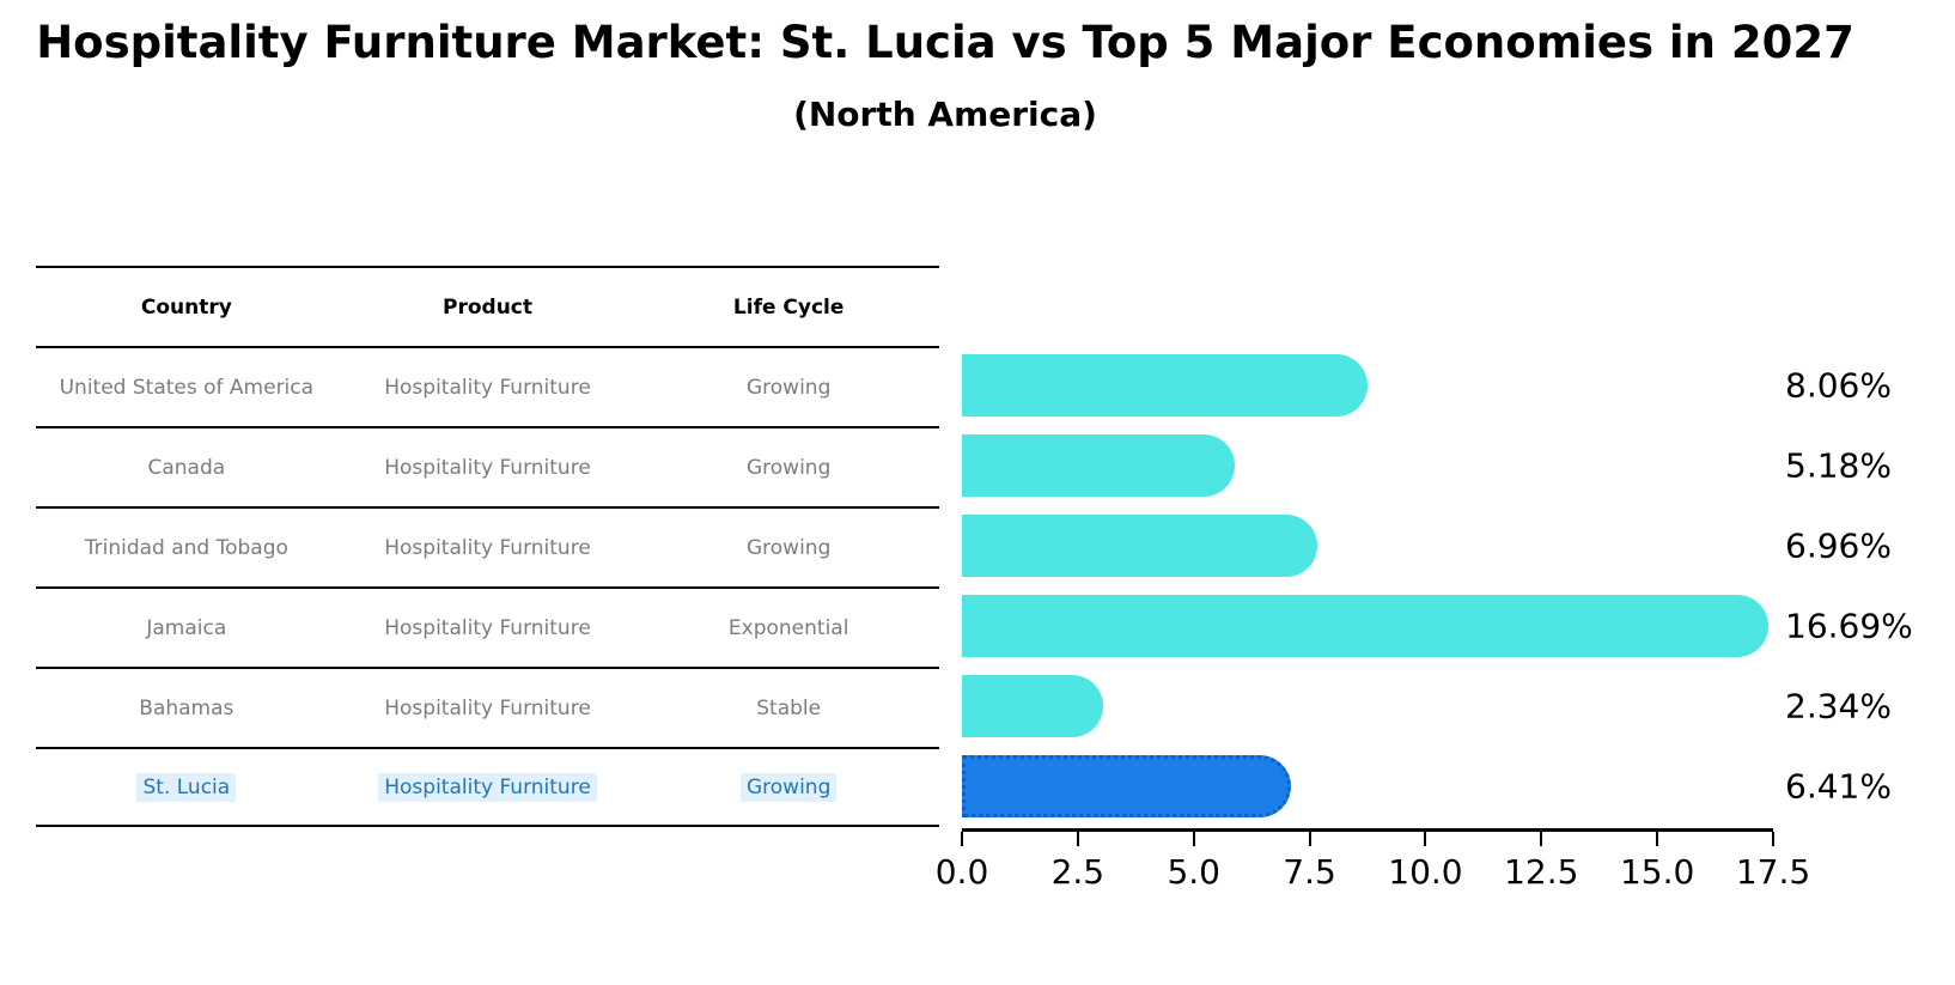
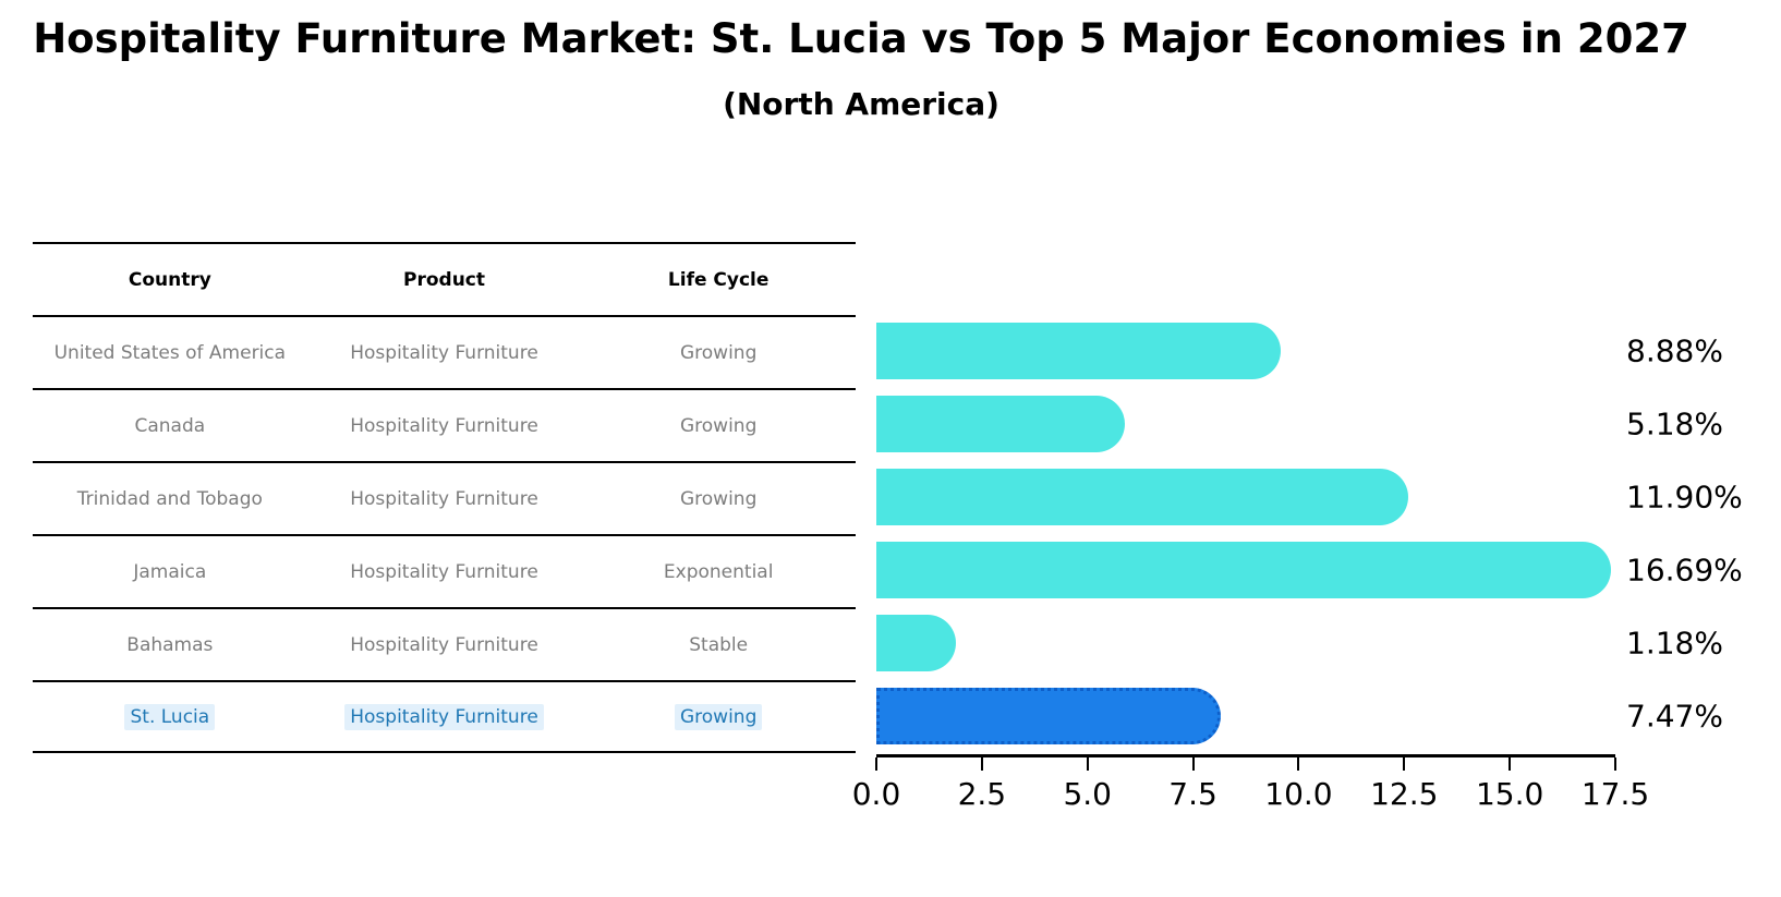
United States of America: 8.06% -> 8.88%
Trinidad and Tobago: 6.96% -> 11.90%
Bahamas: 2.34% -> 1.18%
St. Lucia: 6.41% -> 7.47%
